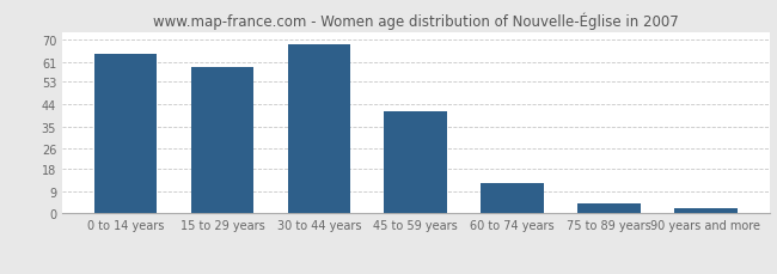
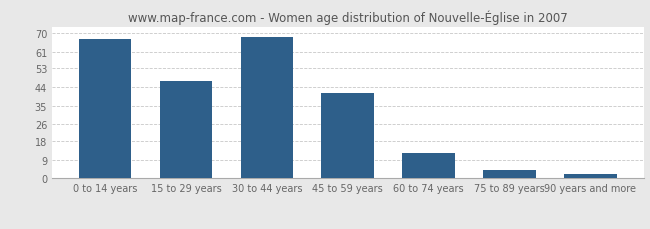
0 to 14 years: 64 -> 67
15 to 29 years: 59 -> 47
